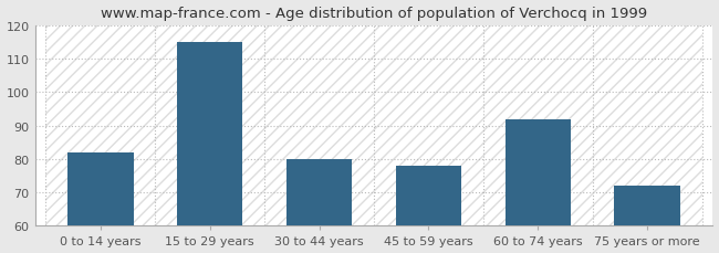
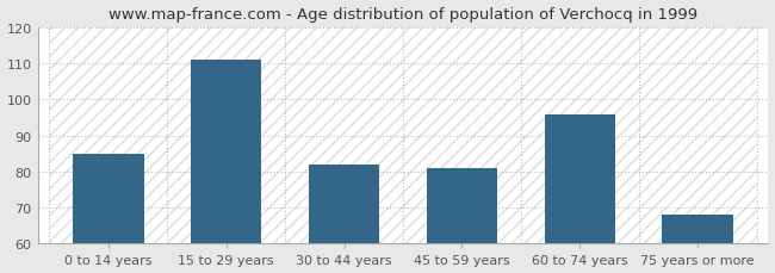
0 to 14 years: 82 -> 85
15 to 29 years: 115 -> 111
30 to 44 years: 80 -> 82
45 to 59 years: 78 -> 81
60 to 74 years: 92 -> 96
75 years or more: 72 -> 68
